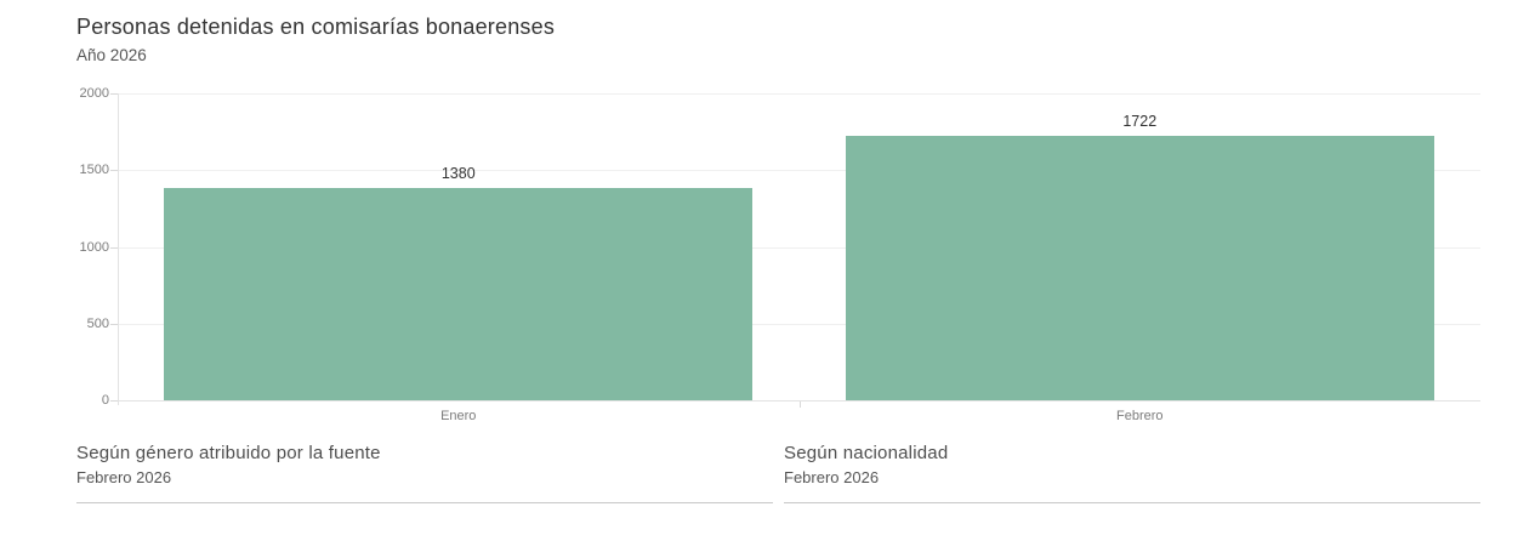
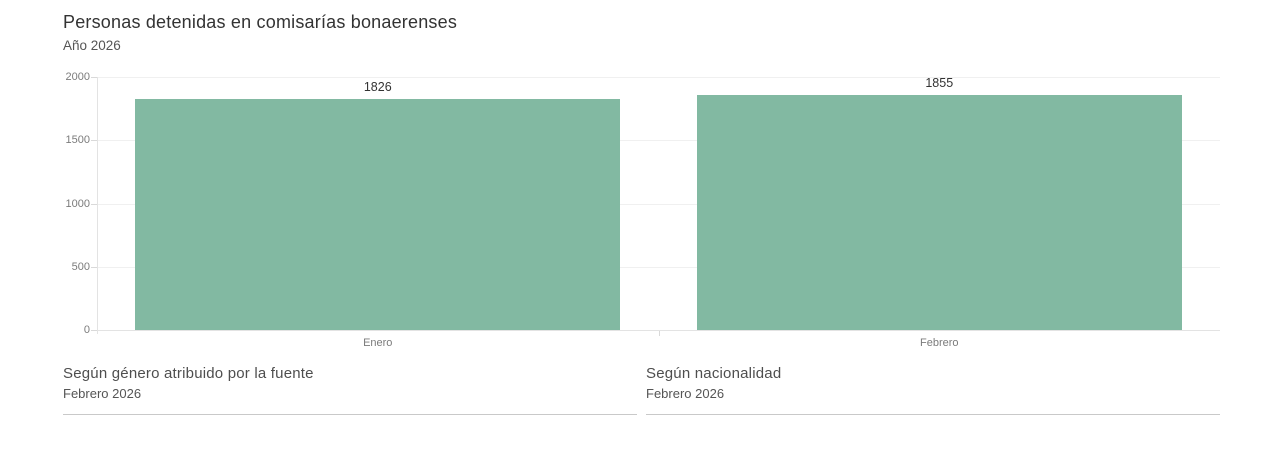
Enero: 1380 -> 1826
Febrero: 1722 -> 1855
